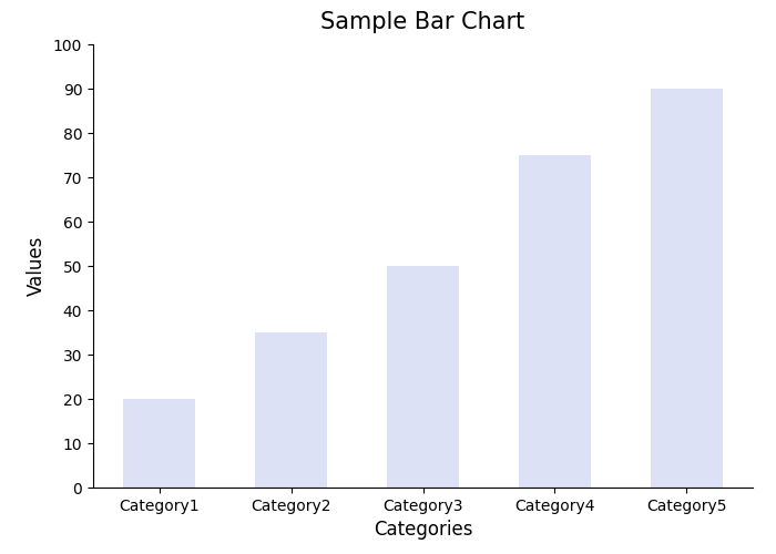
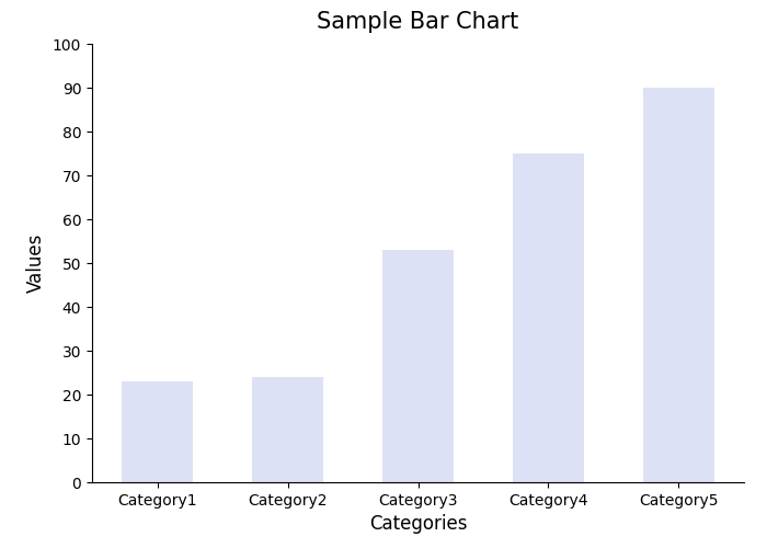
Category1: 20 -> 23
Category2: 35 -> 24
Category3: 50 -> 53
